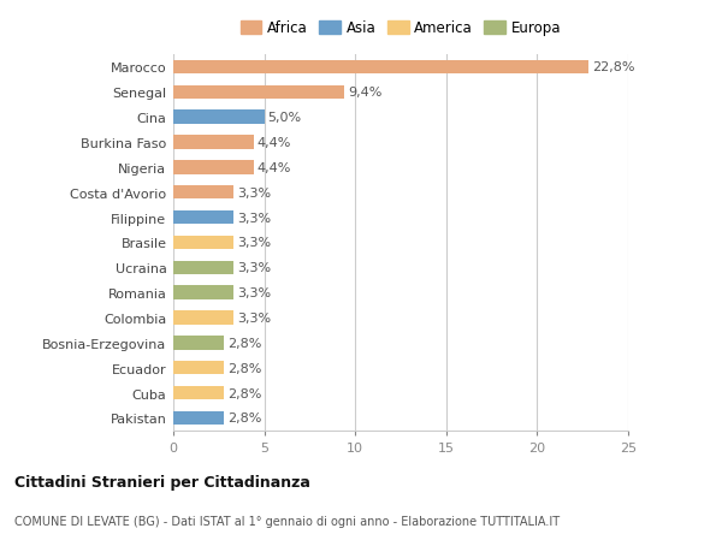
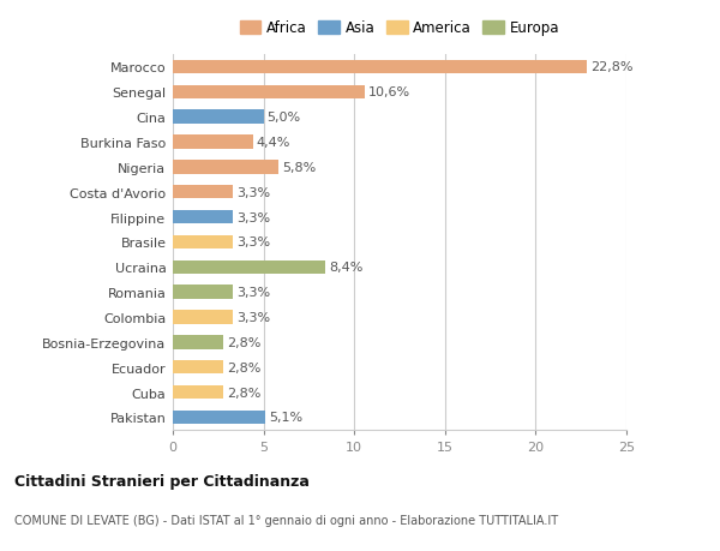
Senegal: 9,4% -> 10,6%
Nigeria: 4,4% -> 5,8%
Ucraina: 3,3% -> 8,4%
Pakistan: 2,8% -> 5,1%
